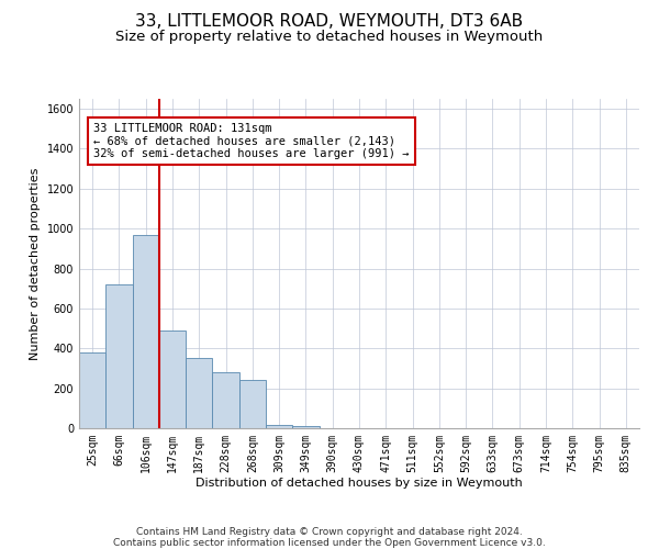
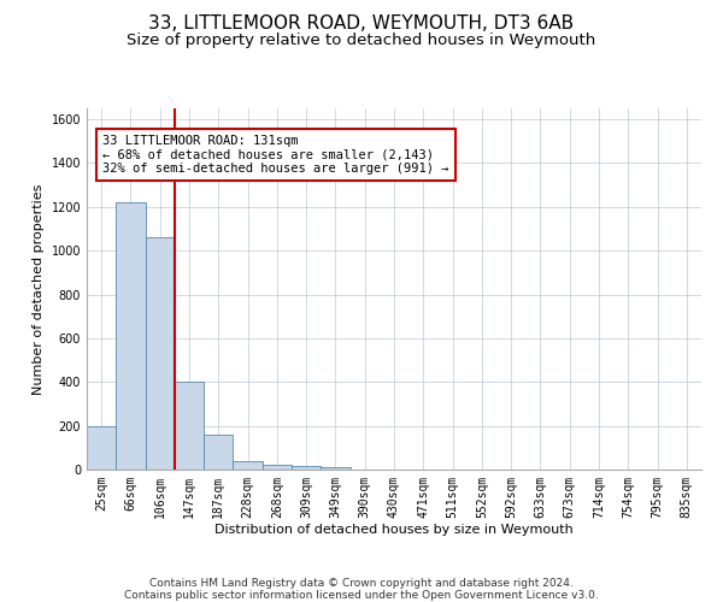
25sqm: 380 -> 200
66sqm: 720 -> 1220
106sqm: 970 -> 1060
147sqm: 490 -> 400
187sqm: 350 -> 160
228sqm: 280 -> 40
268sqm: 240 -> 20
